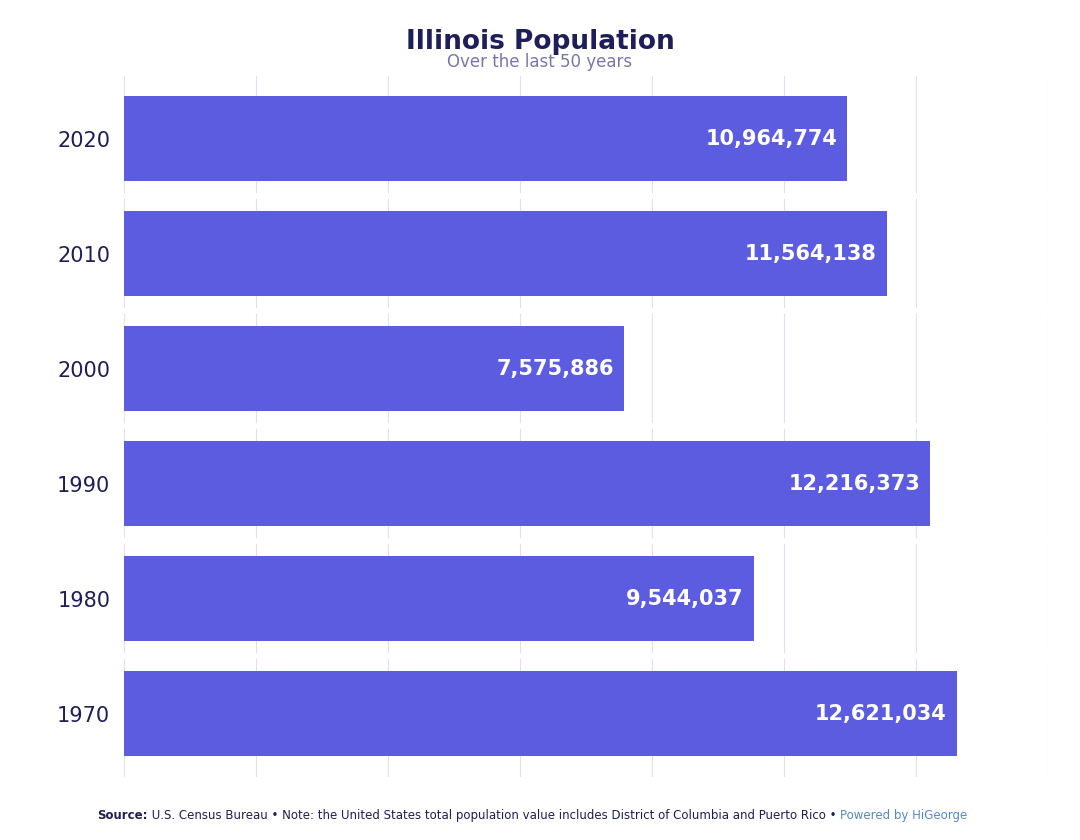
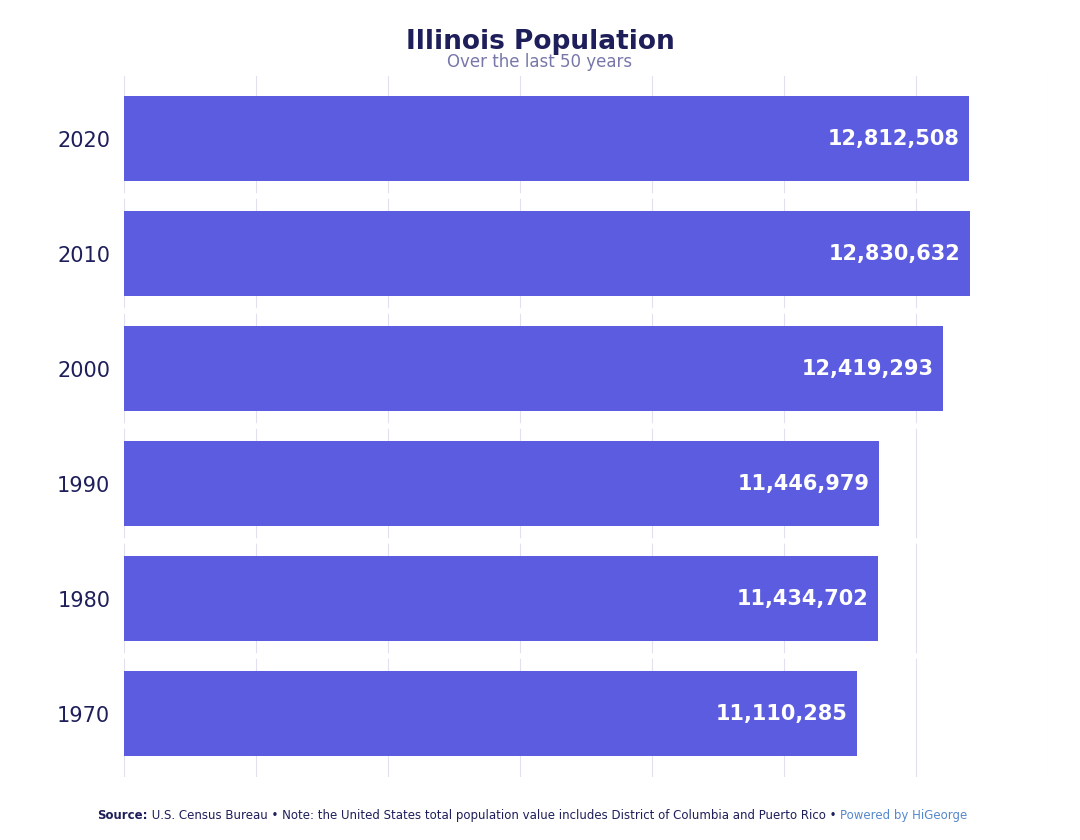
2020: 10,964,774 -> 12,812,508
2010: 11,564,138 -> 12,830,632
2000: 7,575,886 -> 12,419,293
1990: 12,216,373 -> 11,446,979
1980: 9,544,037 -> 11,434,702
1970: 12,621,034 -> 11,110,285
